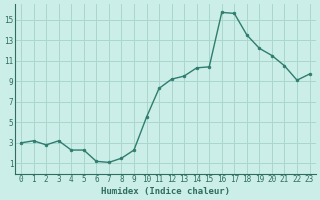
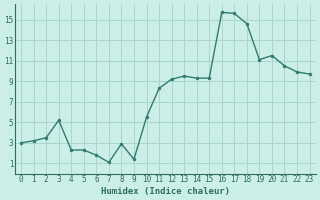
2: 2.8 -> 3.5
3: 3.2 -> 5.2
6: 1.2 -> 1.8
8: 1.5 -> 2.9
9: 2.3 -> 1.4
14: 10.3 -> 9.3
15: 10.4 -> 9.3
18: 13.5 -> 14.6
19: 12.2 -> 11.1
22: 9.1 -> 9.9
